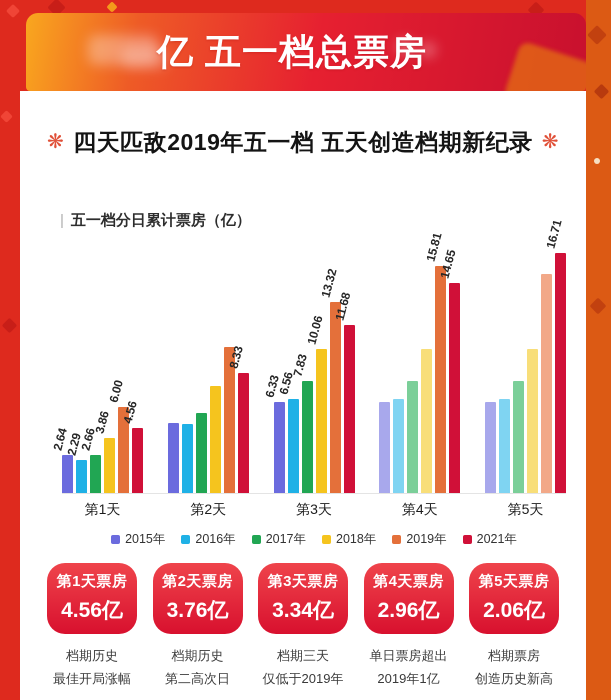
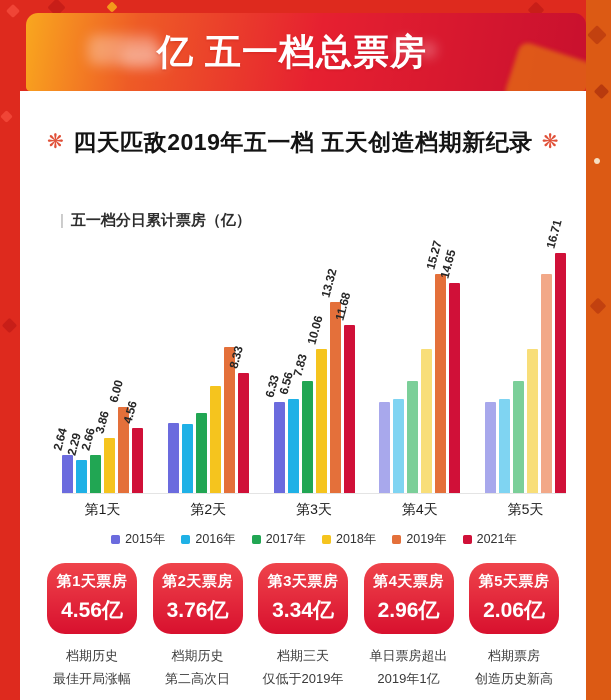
2019年/第4天: 15.81 -> 15.27
